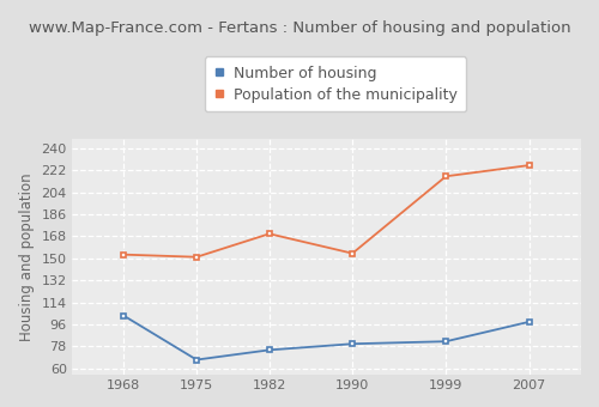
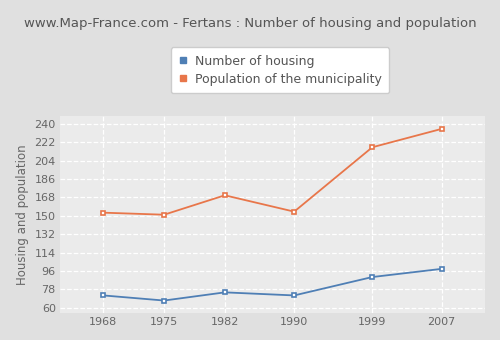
Number of housing/1968: 103 -> 72
Number of housing/1990: 80 -> 72
Number of housing/1999: 82 -> 90
Population of the municipality/2007: 226 -> 235
